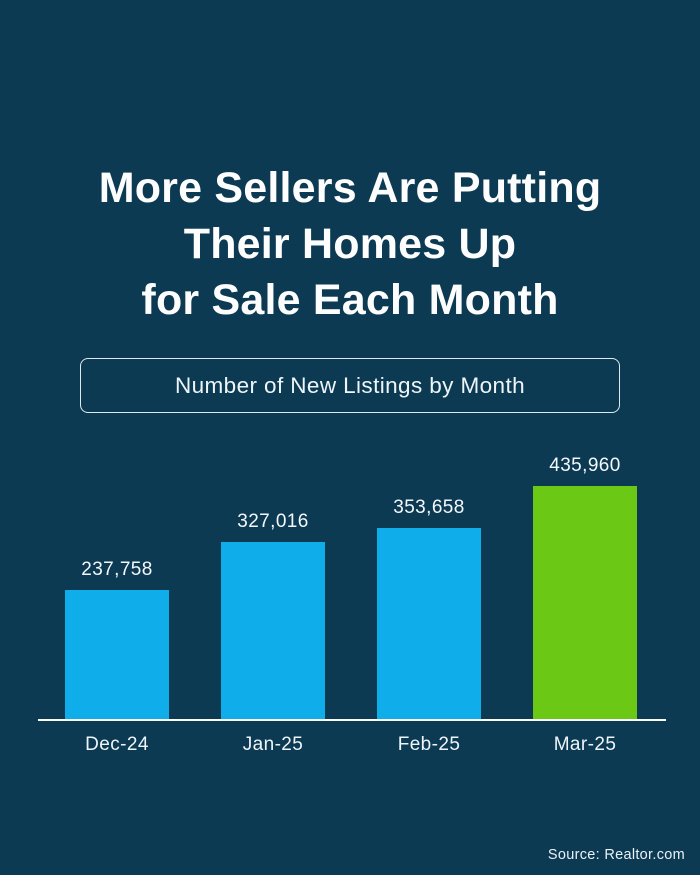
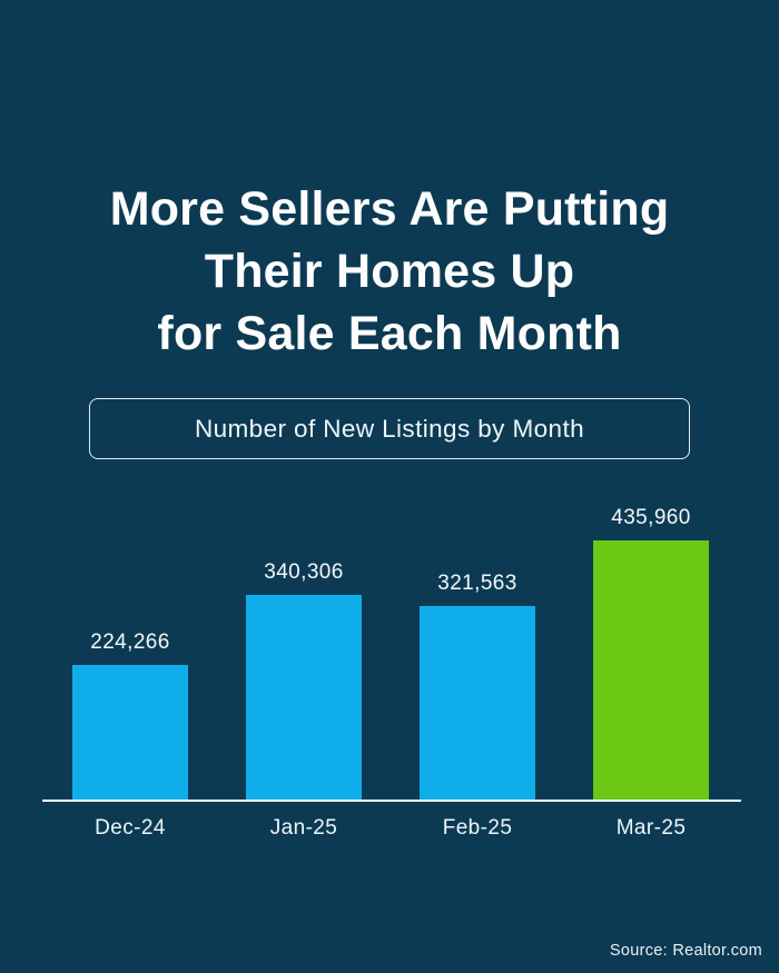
Dec-24: 237,758 -> 224,266
Jan-25: 327,016 -> 340,306
Feb-25: 353,658 -> 321,563
